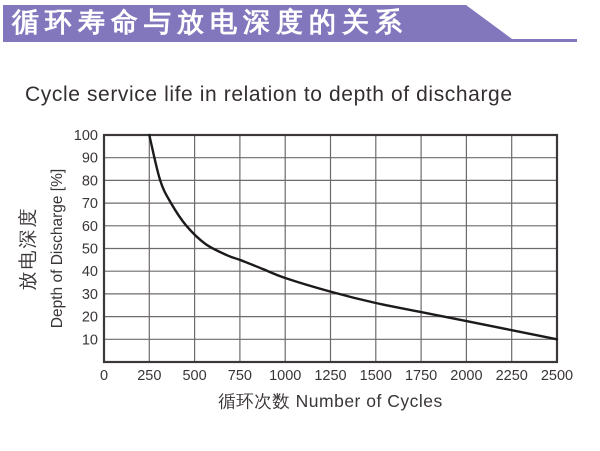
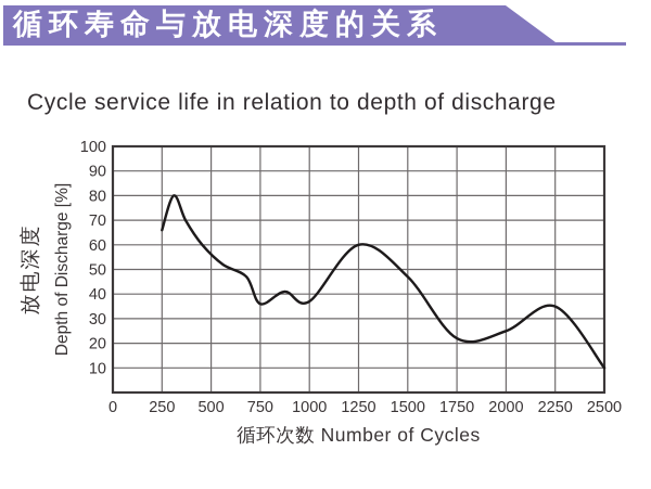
250: 100 -> 66
750: 45 -> 36
1250: 31 -> 60
1500: 26 -> 47
2000: 18 -> 25
2250: 14 -> 35
